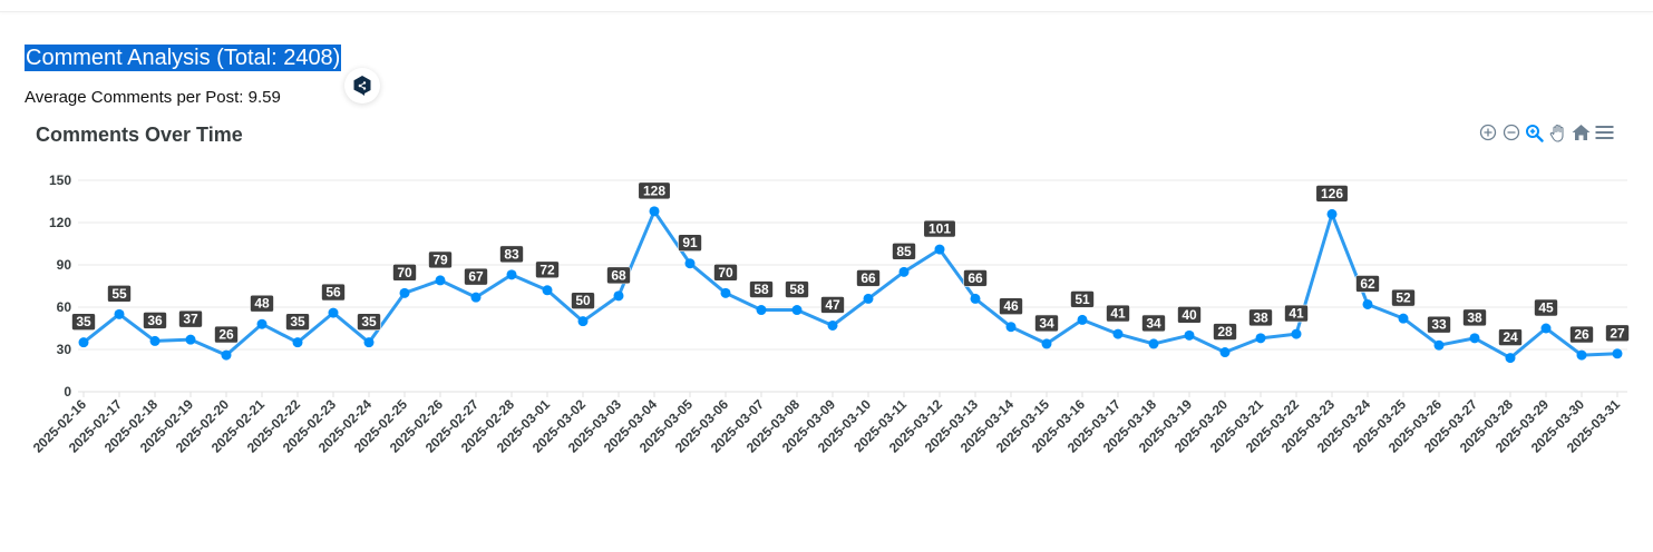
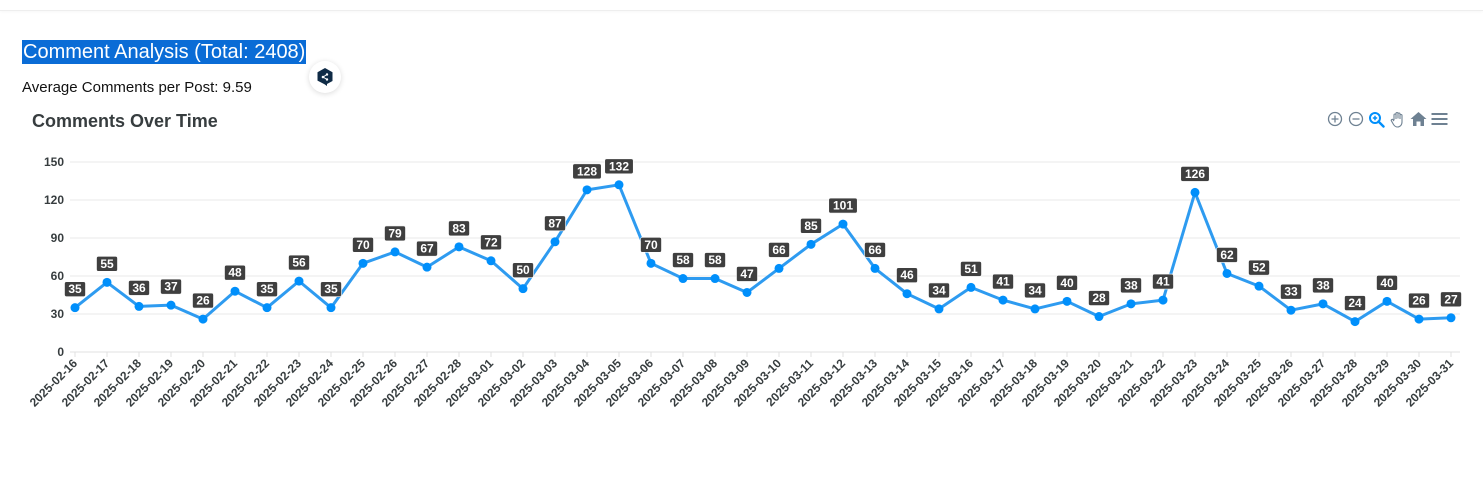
2025-03-03: 68 -> 87
2025-03-05: 91 -> 132
2025-03-29: 45 -> 40
